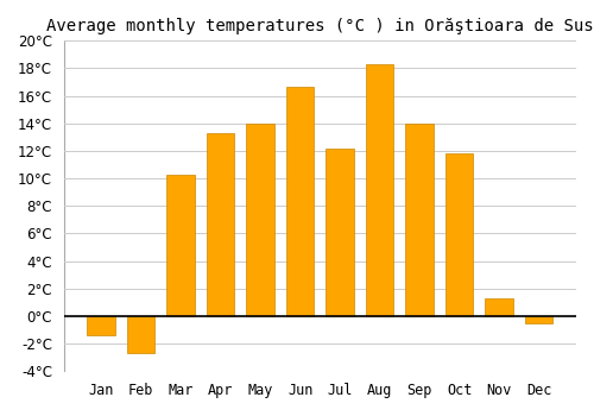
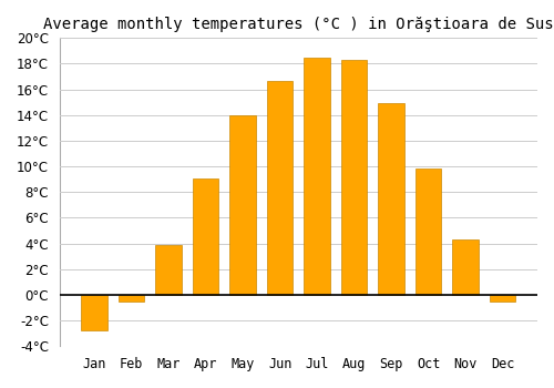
Jan: -1.4°C -> -2.8°C
Feb: -2.7°C -> -0.5°C
Mar: 10.3°C -> 3.9°C
Apr: 13.3°C -> 9.1°C
Jul: 12.2°C -> 18.5°C
Sep: 14.0°C -> 14.9°C
Oct: 11.8°C -> 9.8°C
Nov: 1.3°C -> 4.3°C
